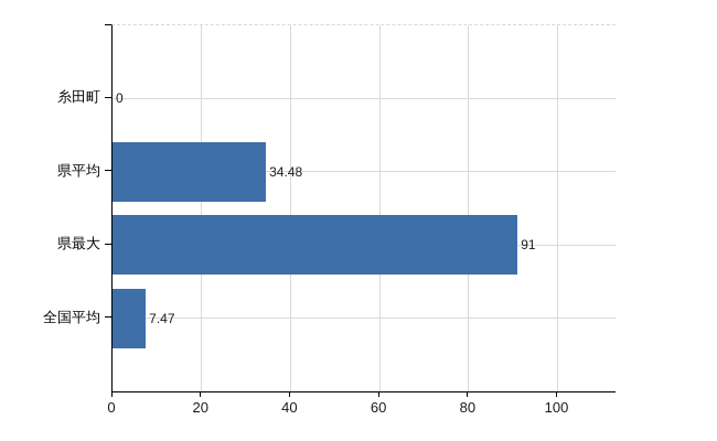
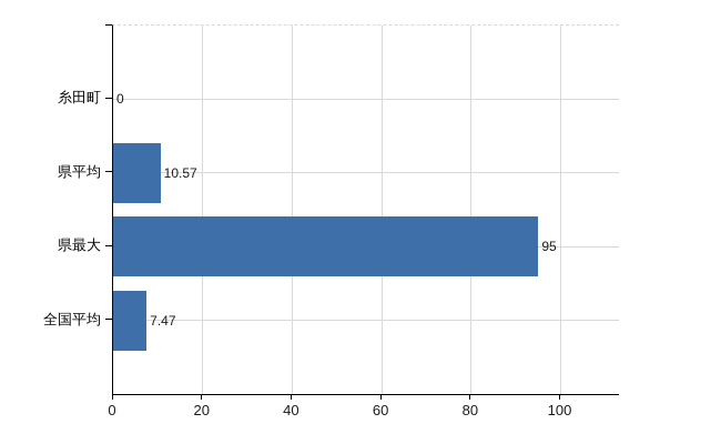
県平均: 34.48 -> 10.57
県最大: 91 -> 95
